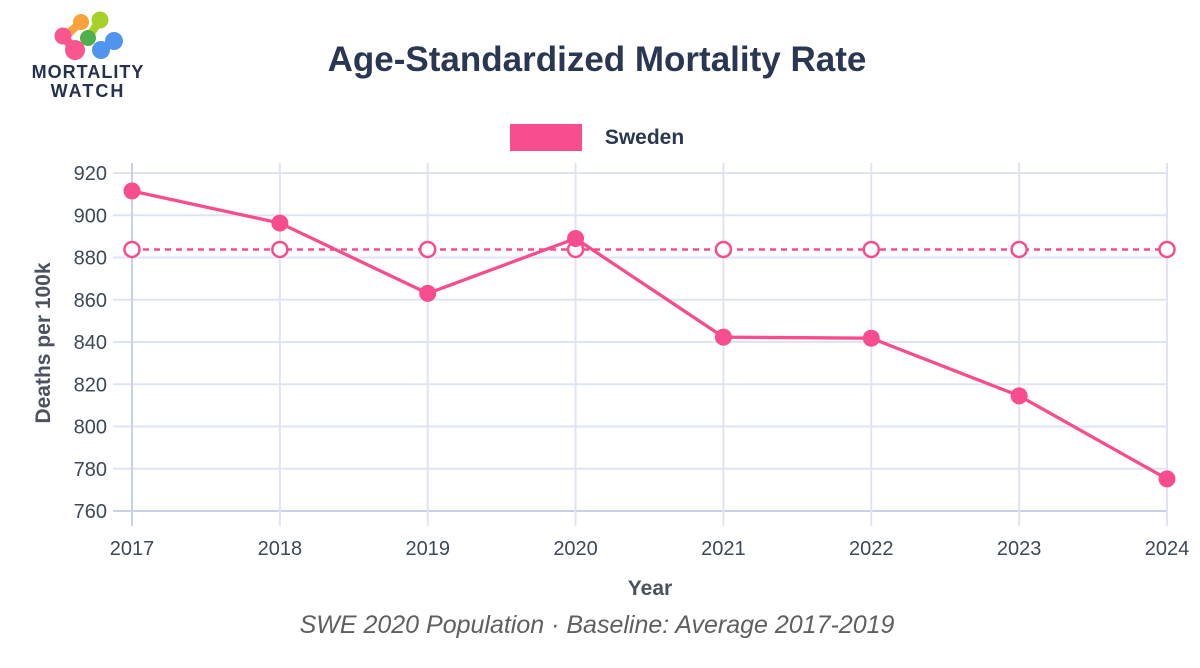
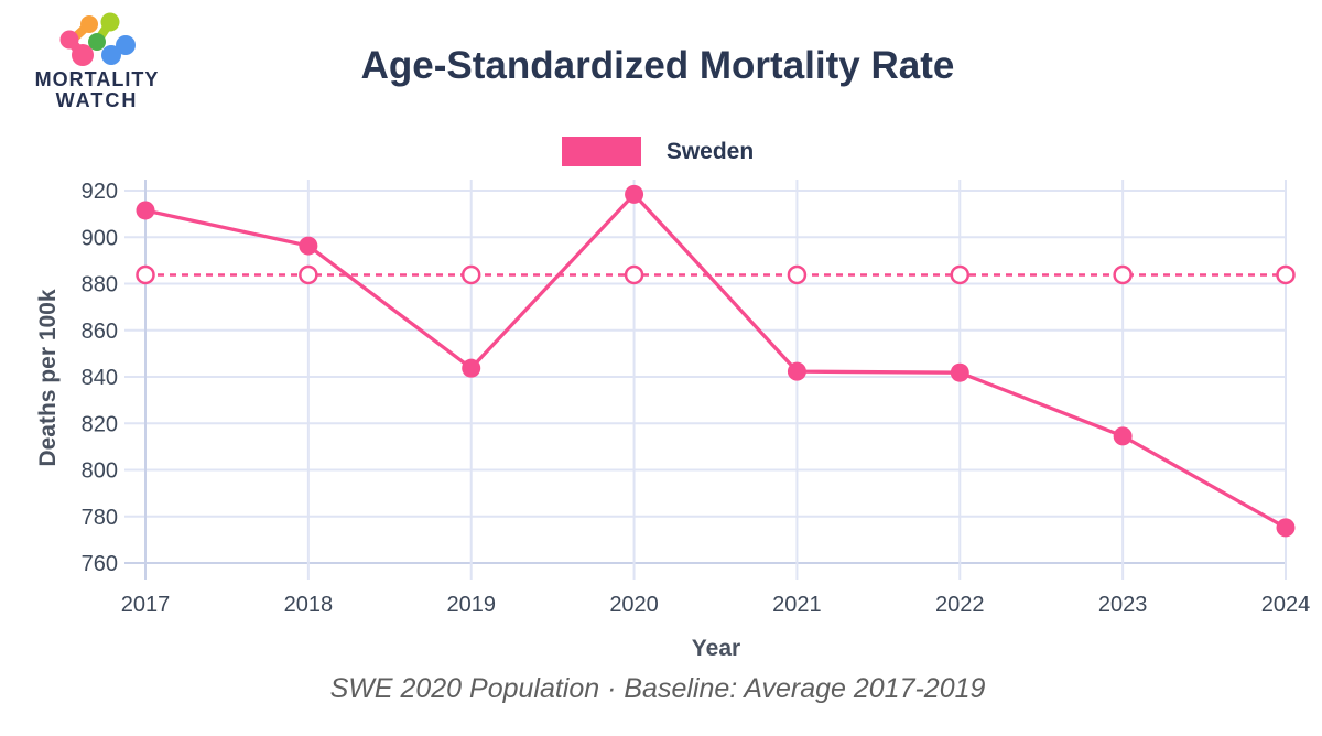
2019: 863 -> 844
2020: 889 -> 918
